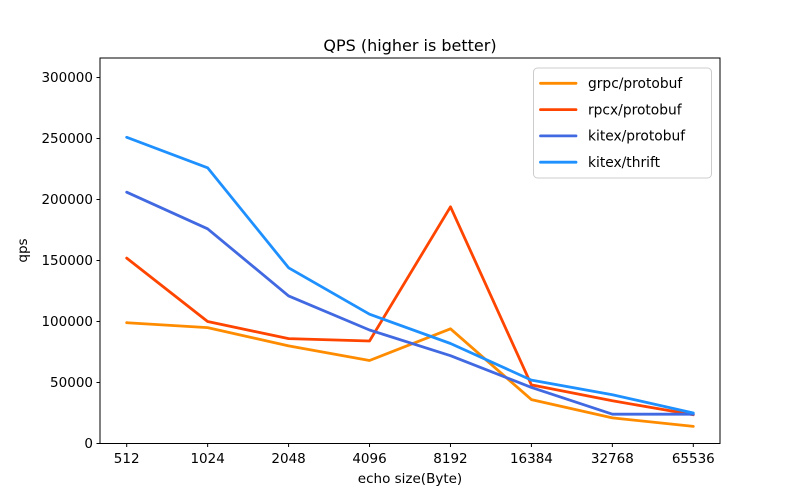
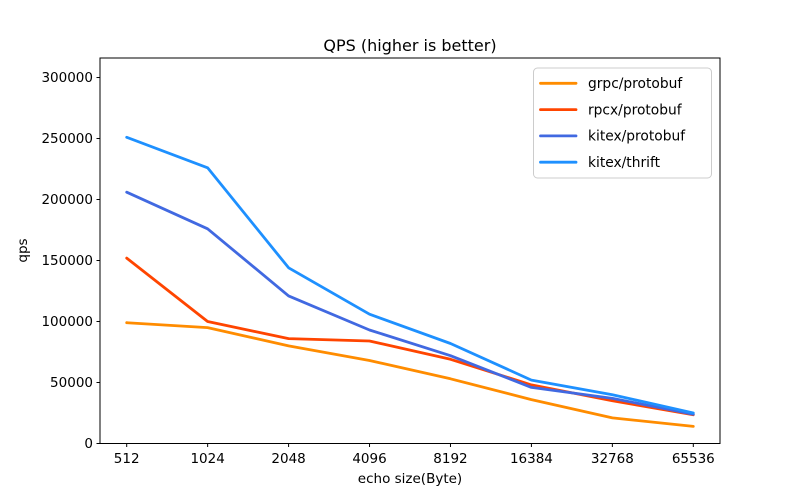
grpc/protobuf/8192: 94000 -> 53000
rpcx/protobuf/8192: 194000 -> 69000
kitex/protobuf/32768: 24000 -> 37000
